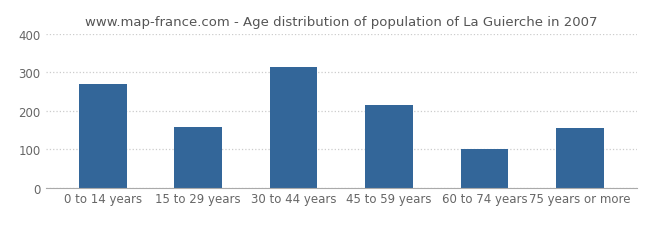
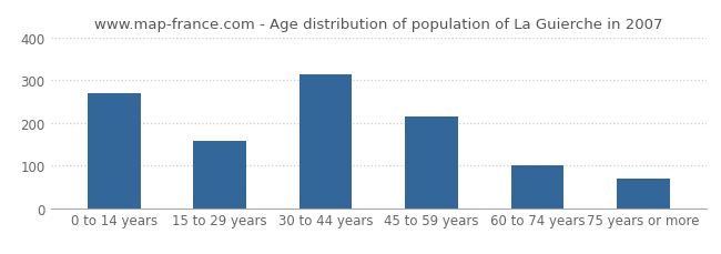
75 years or more: 155 -> 68
